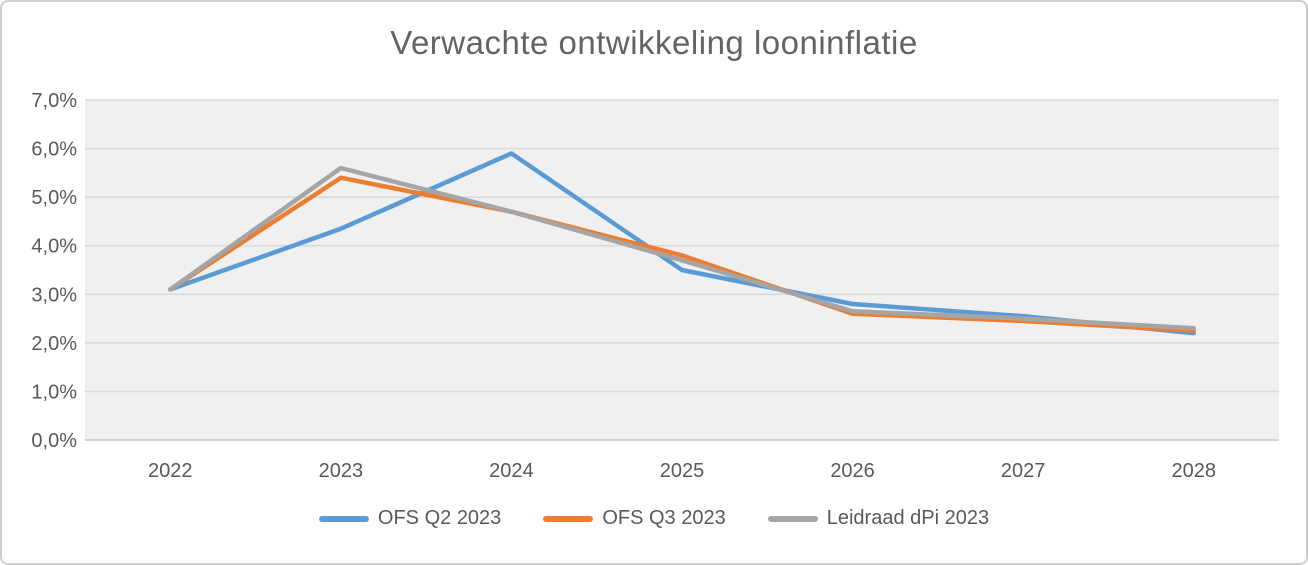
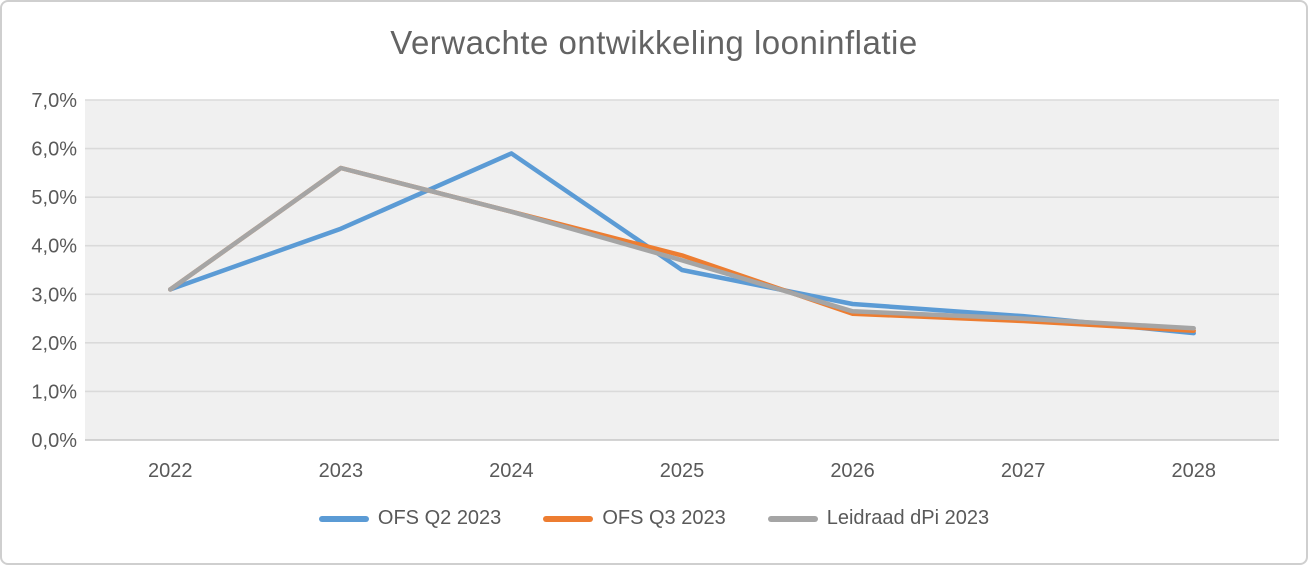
OFS Q3 2023/2023: 5,4% -> 5,6%
